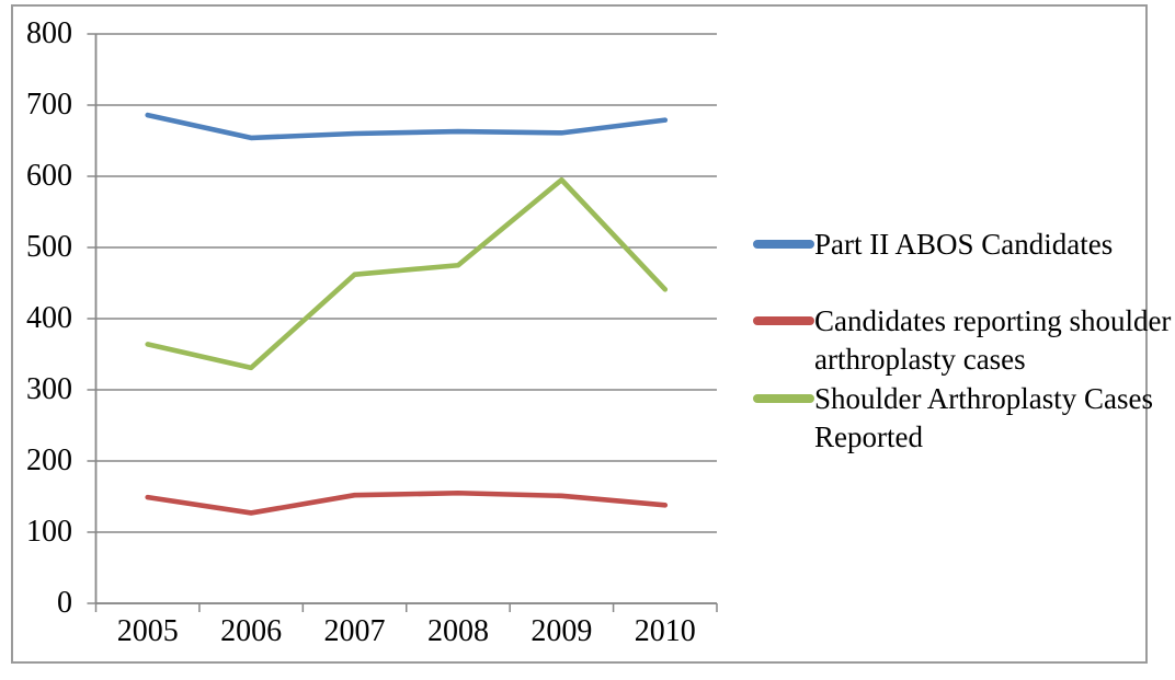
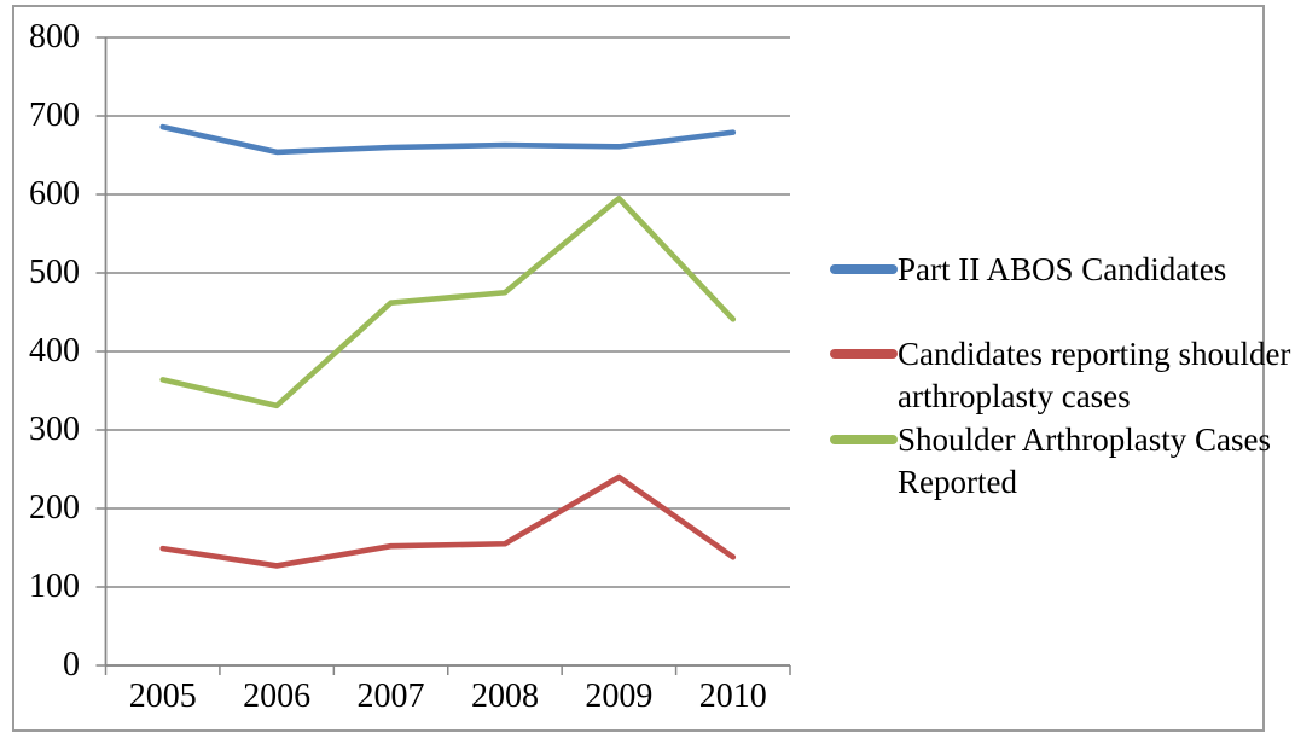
Candidates reporting shoulder arthroplasty cases/2009: 150 -> 240
